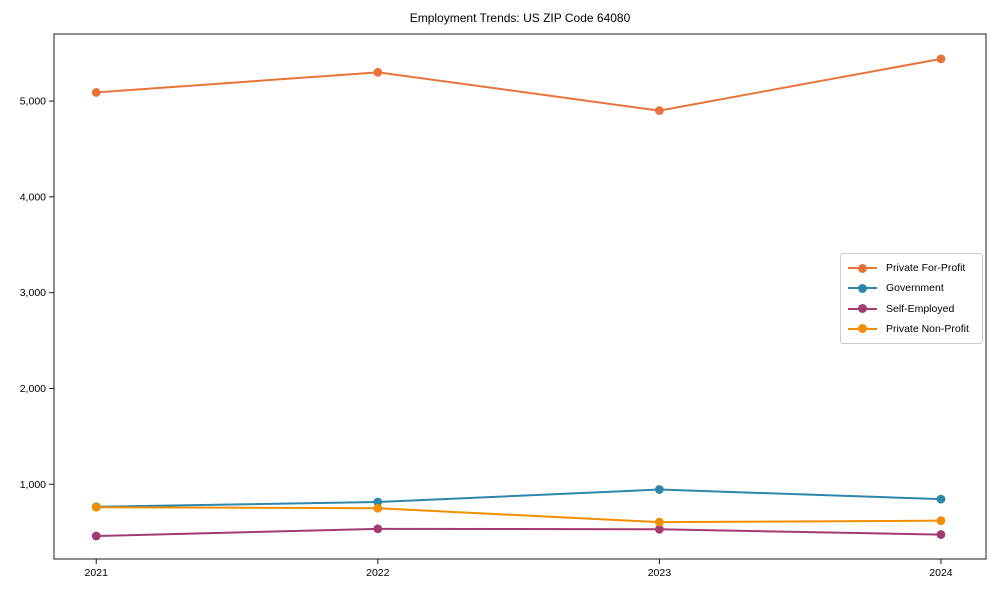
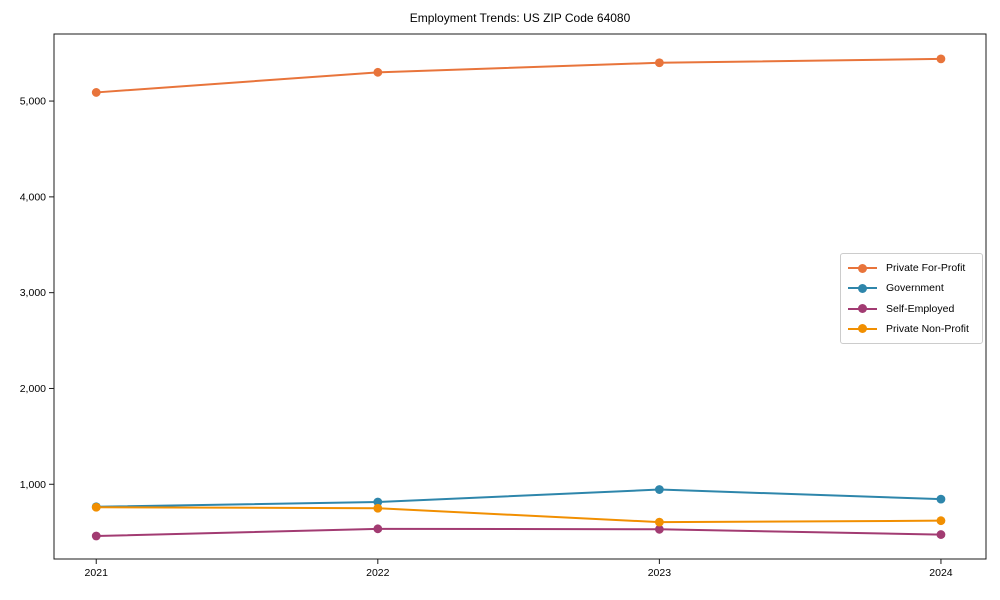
Private For-Profit/2023: 4900 -> 5400
